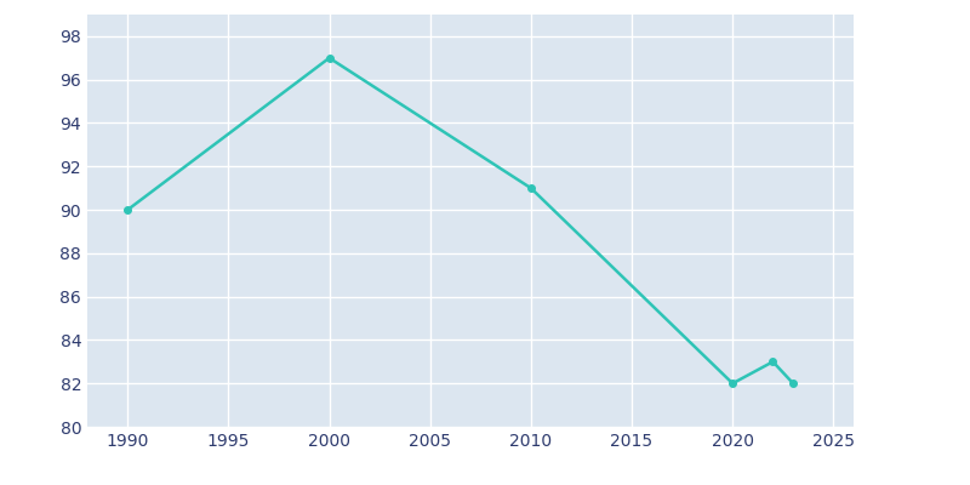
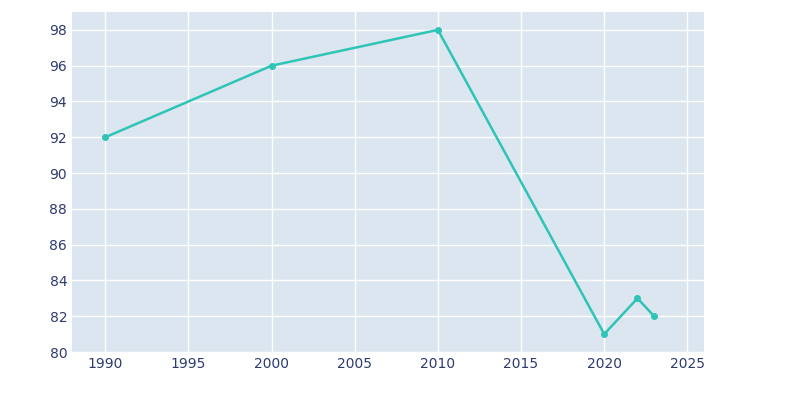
1990: 90 -> 92
2000: 97 -> 96
2010: 91 -> 98
2020: 82 -> 81
